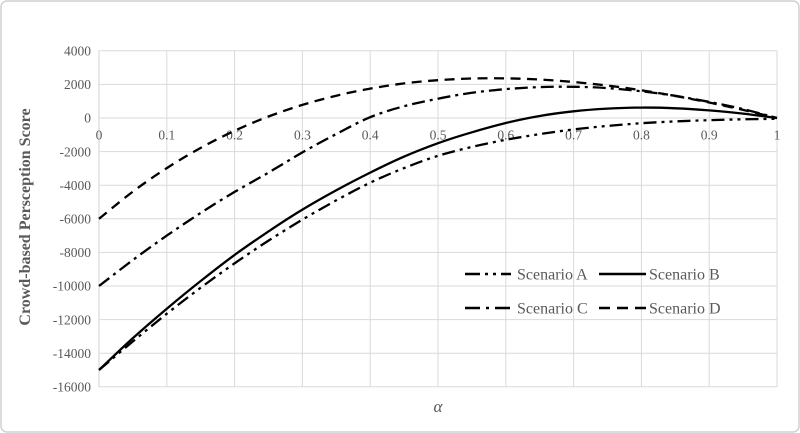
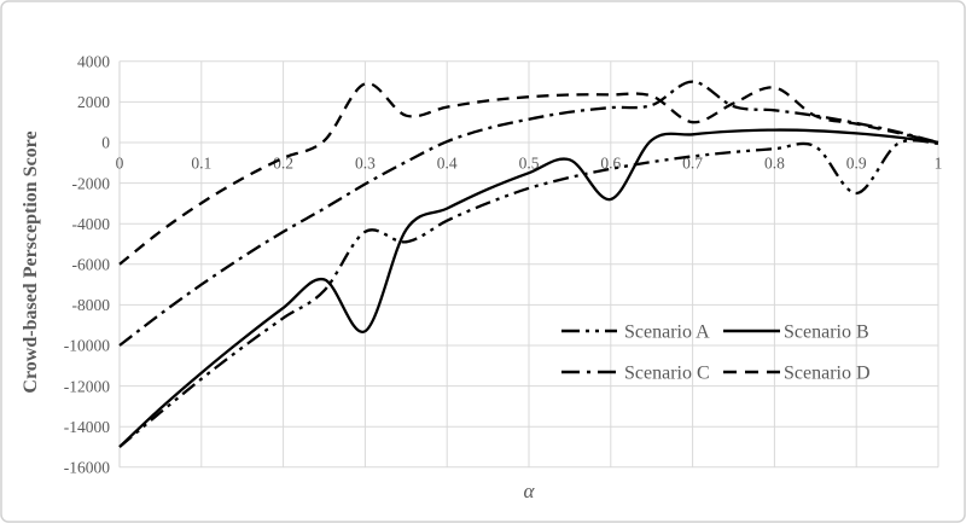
Scenario A/0.3: -6000 -> -4400
Scenario B/0.3: -5400 -> -9300
Scenario D/0.3: 800 -> 2900
Scenario B/0.6: -300 -> -2800
Scenario C/0.7: 1900 -> 3000
Scenario D/0.7: 2100 -> 1000
Scenario D/0.8: 1600 -> 2700
Scenario A/0.9: -100 -> -2500
